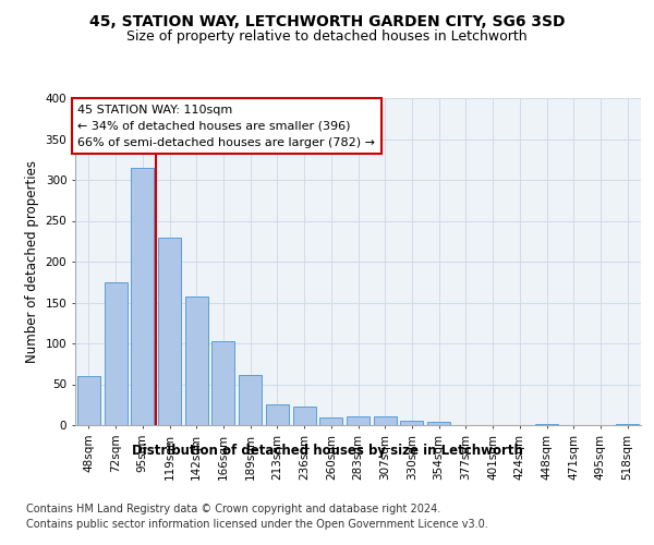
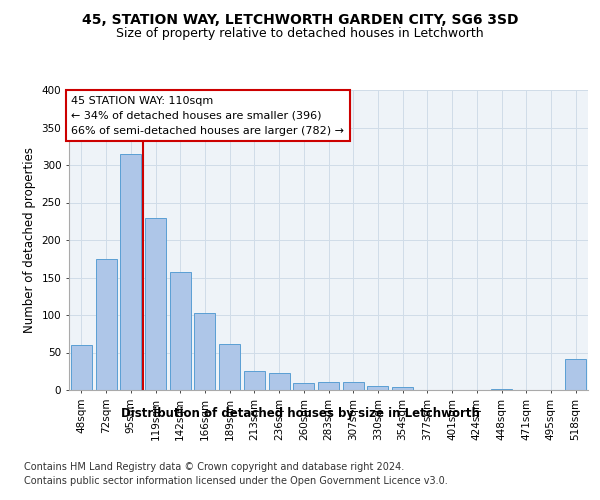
518sqm: 1 -> 42
